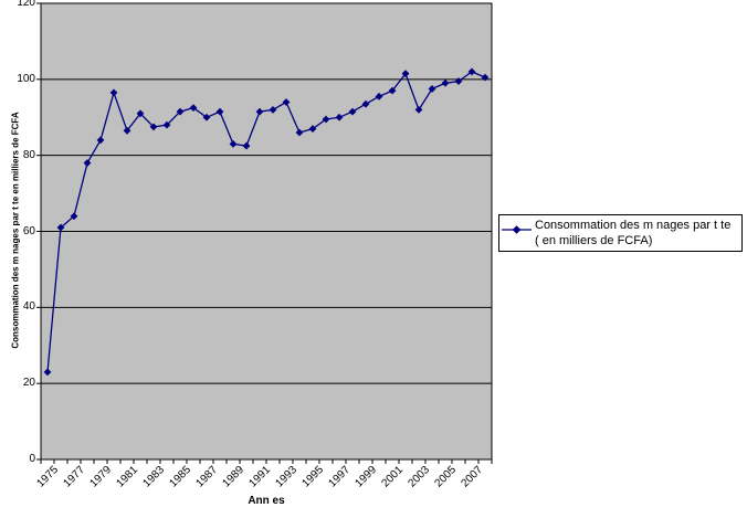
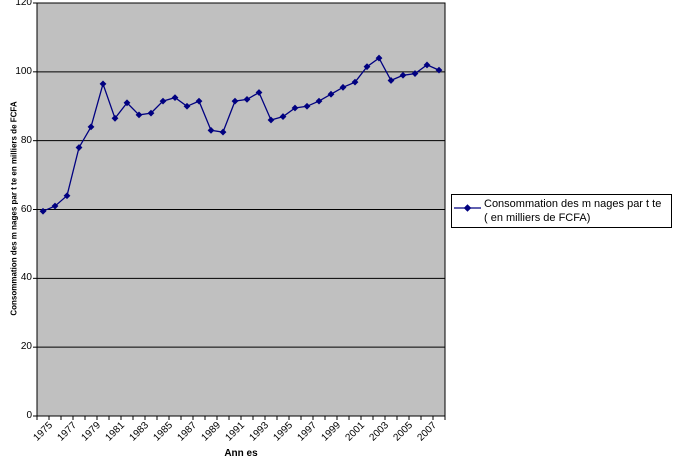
1975: 23 -> 60
2003: 92 -> 104
